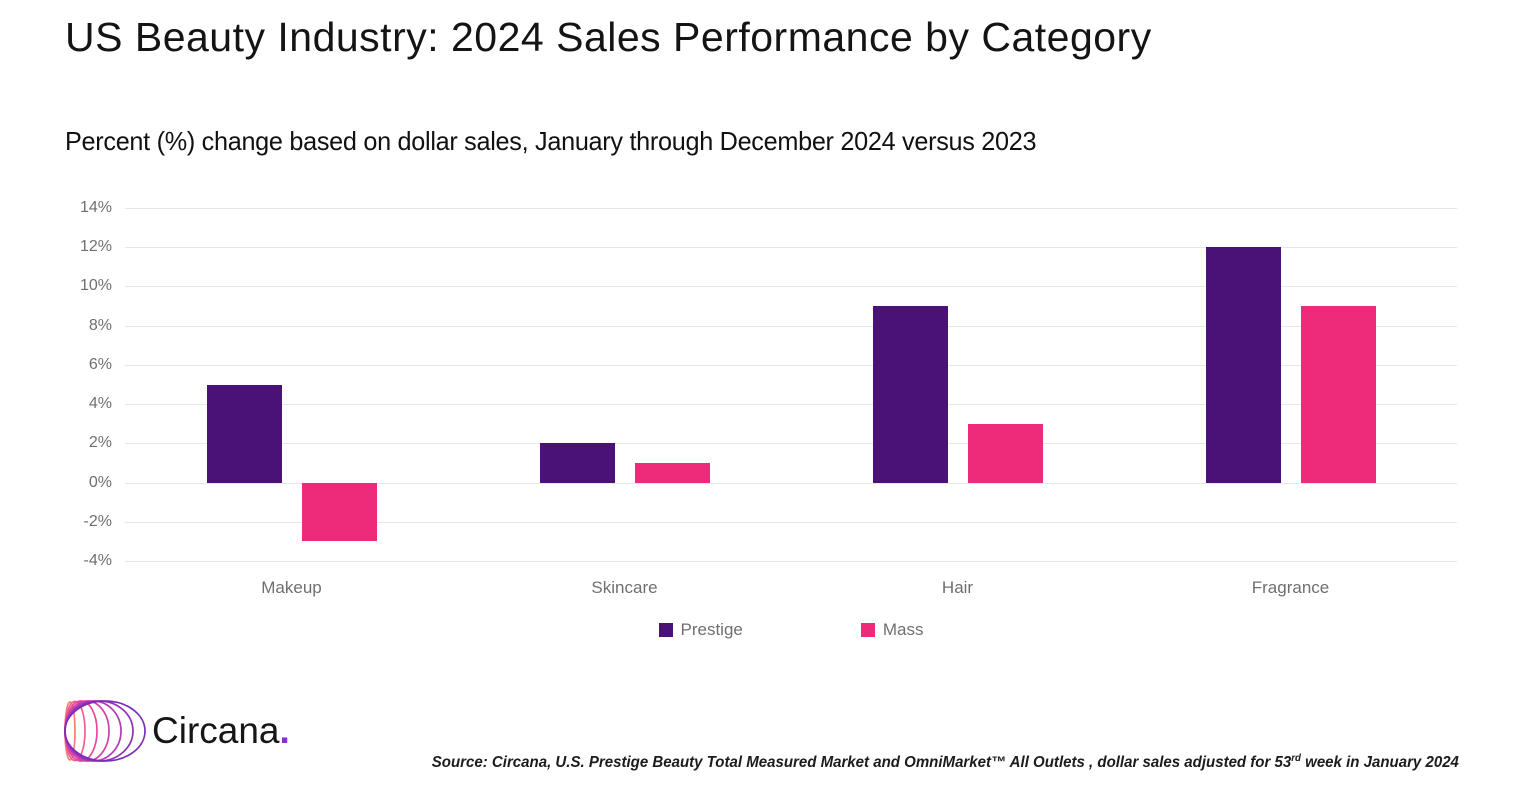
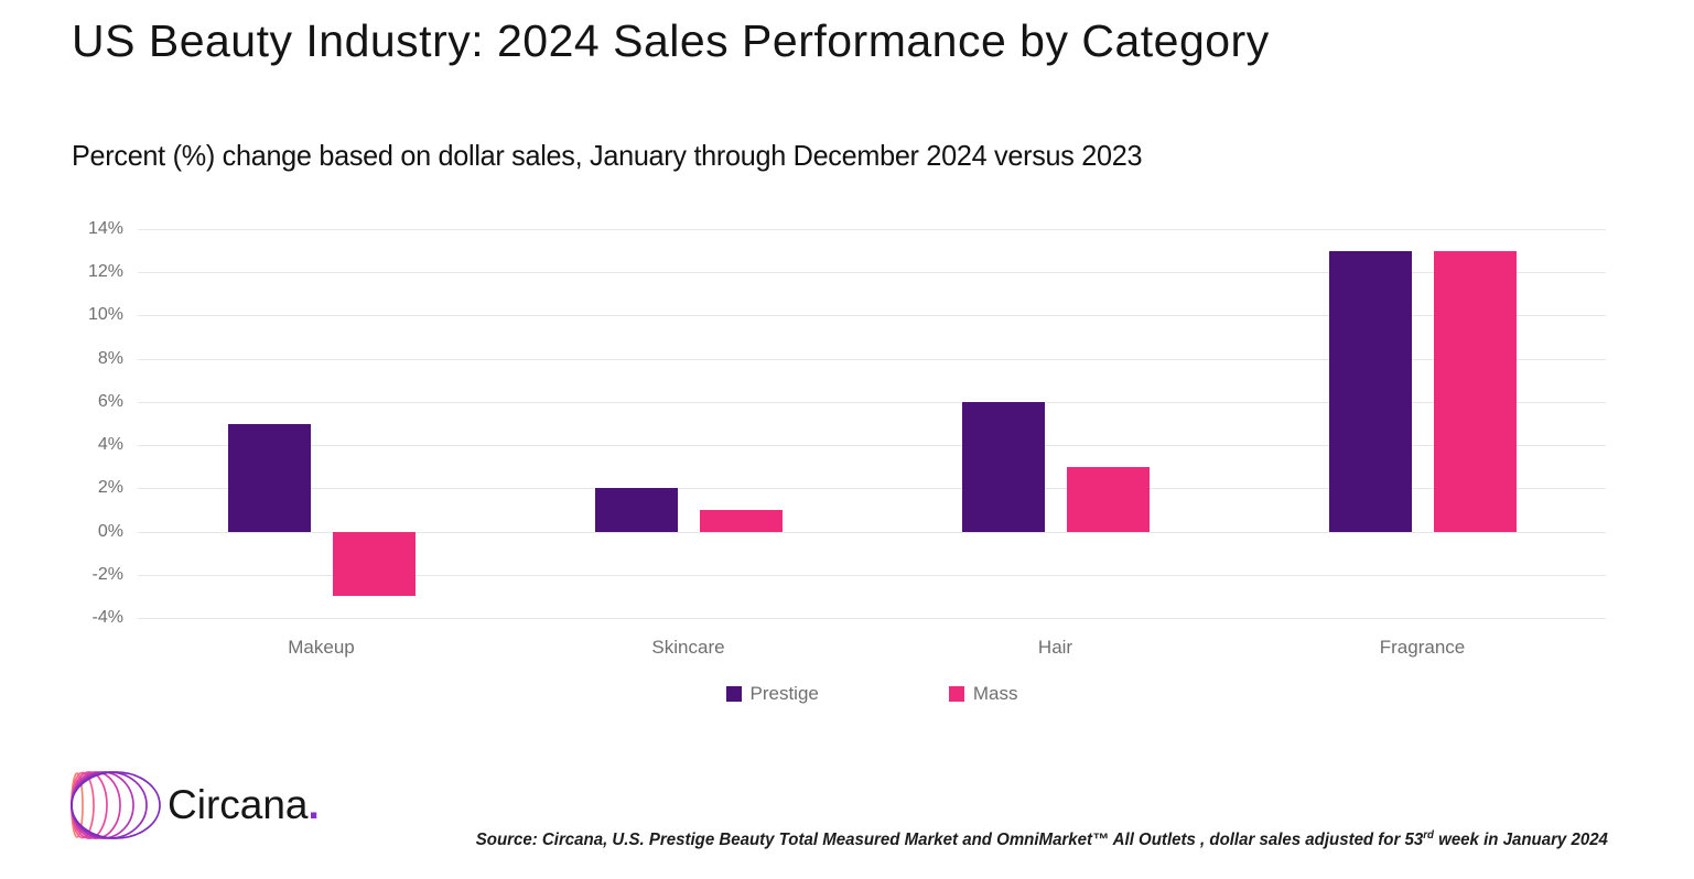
Prestige/Hair: 9% -> 6%
Prestige/Fragrance: 12% -> 13%
Mass/Fragrance: 9% -> 13%
